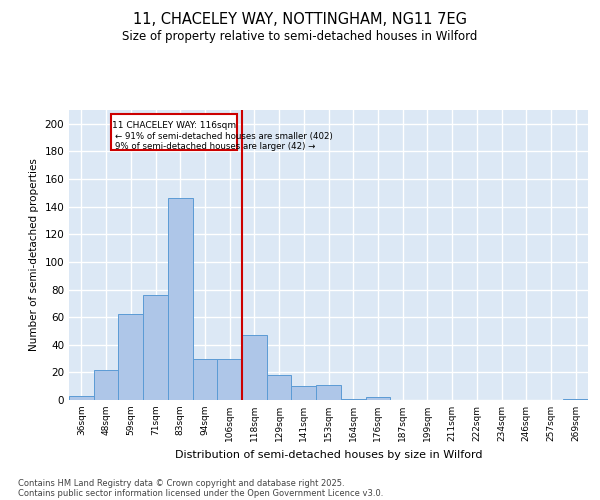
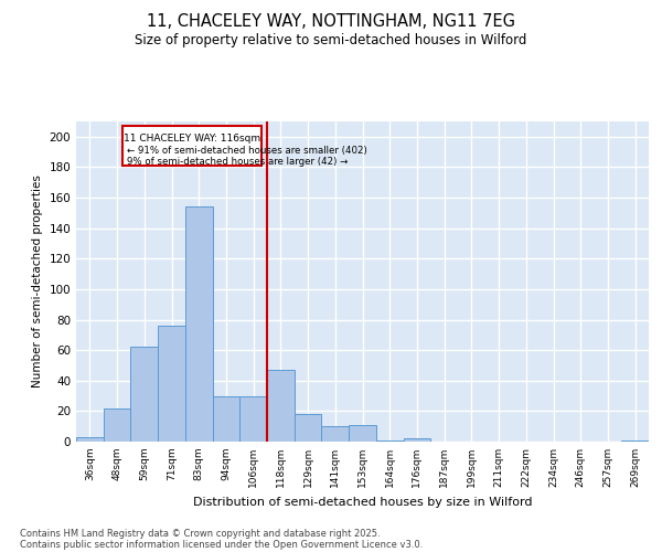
83sqm: 146 -> 154
